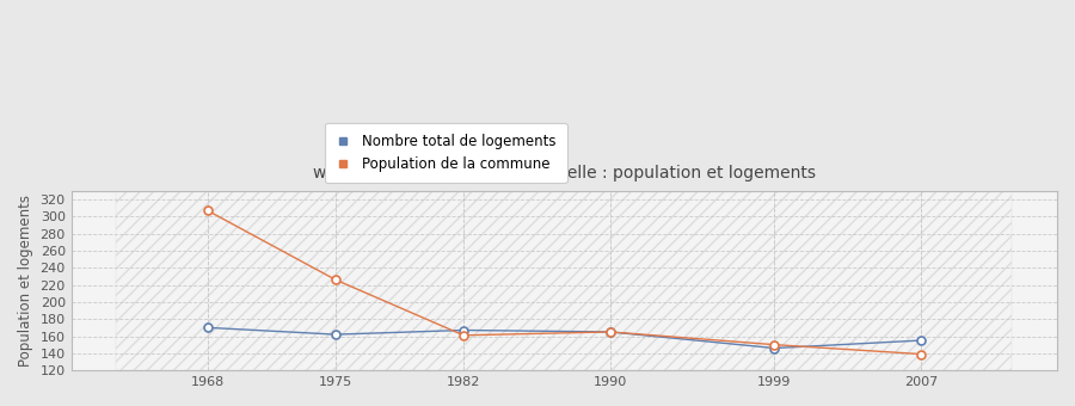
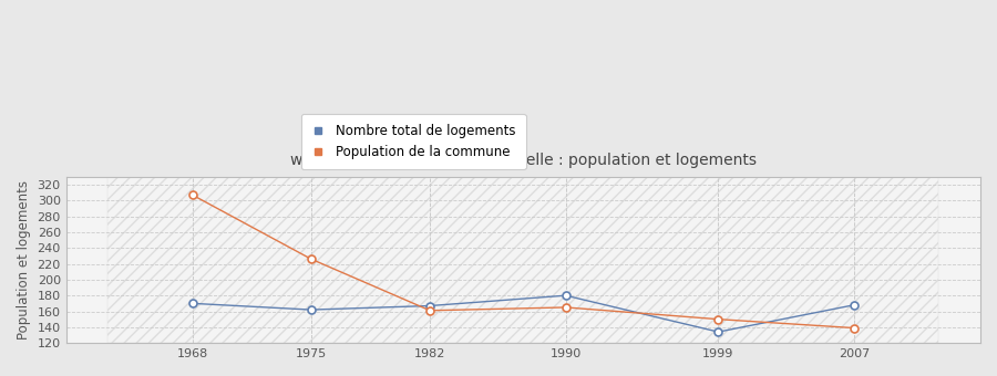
Nombre total de logements/1990: 165 -> 180
Nombre total de logements/1999: 146 -> 134
Nombre total de logements/2007: 155 -> 168
